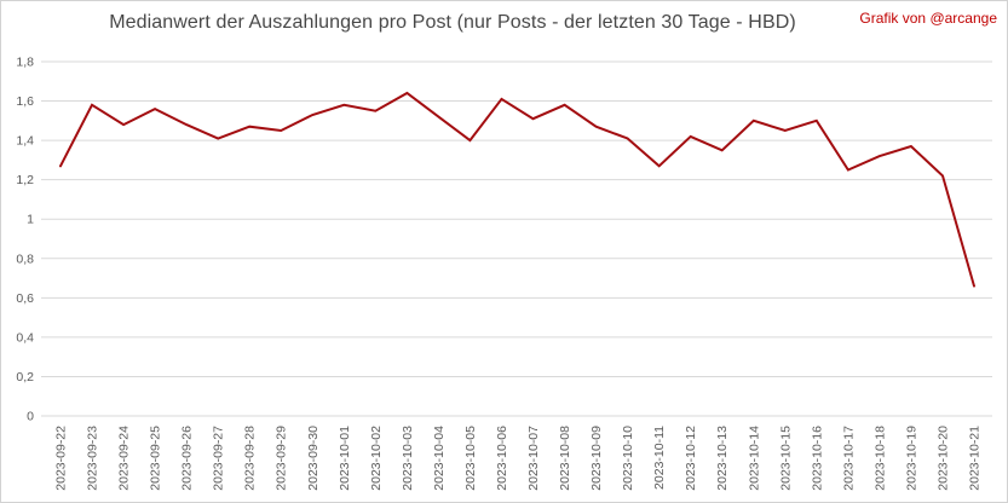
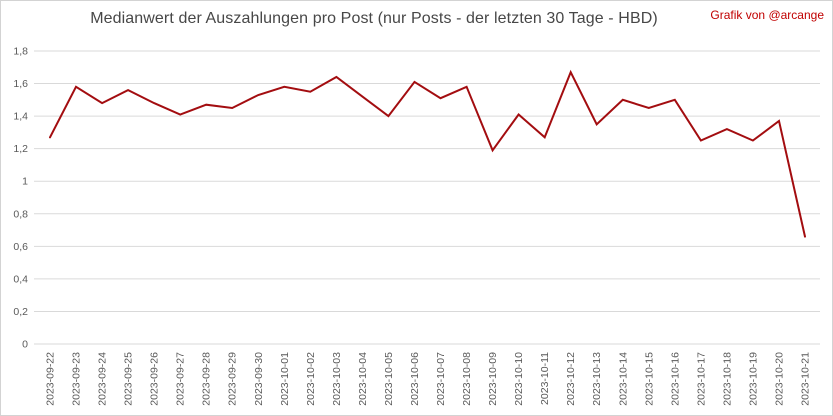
2023-10-09: 1,47 -> 1,19
2023-10-12: 1,42 -> 1,67
2023-10-19: 1,37 -> 1,25
2023-10-20: 1,22 -> 1,37
